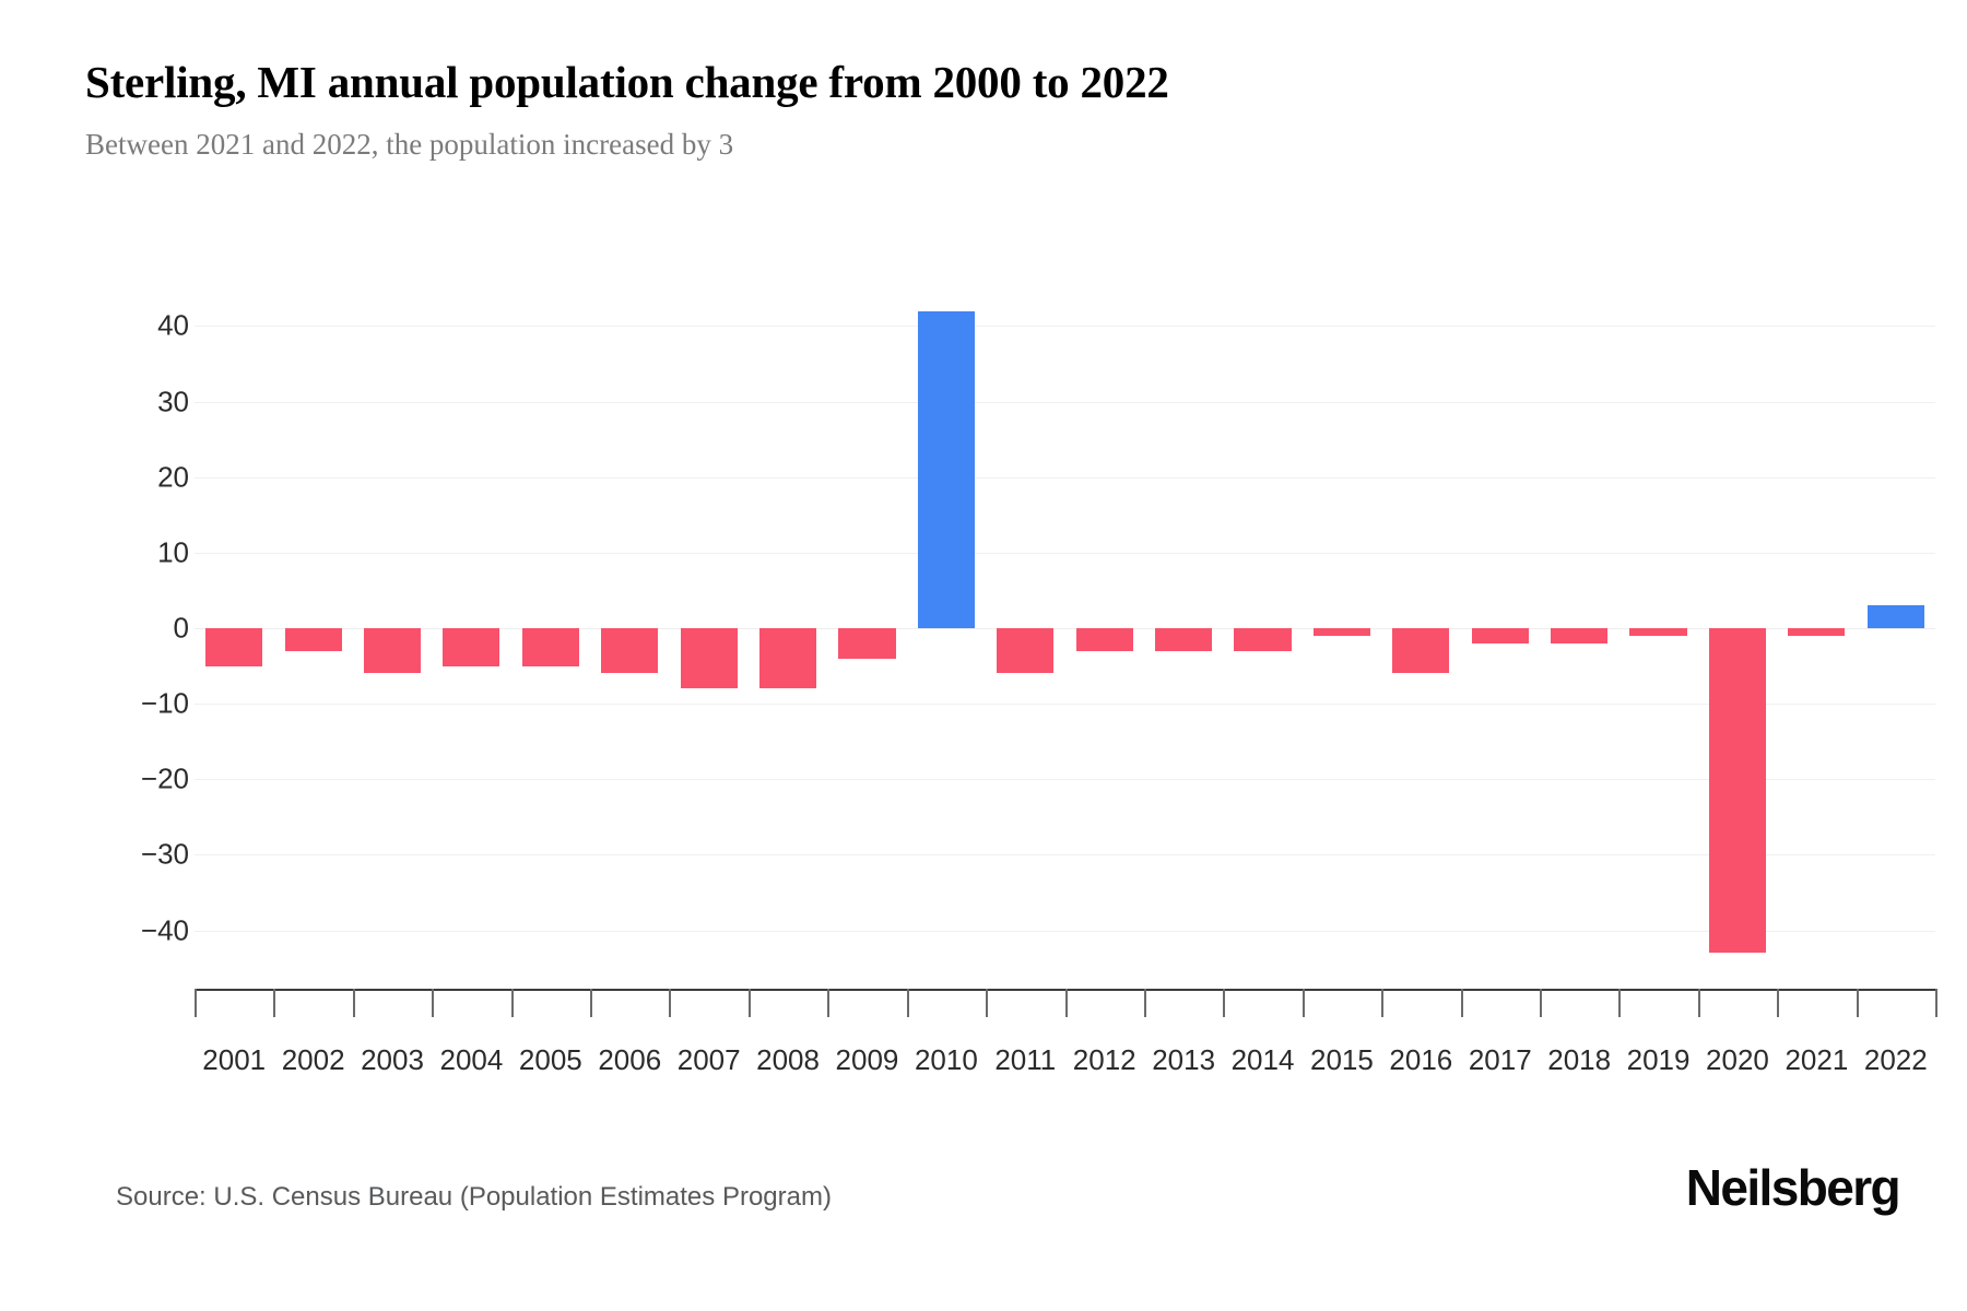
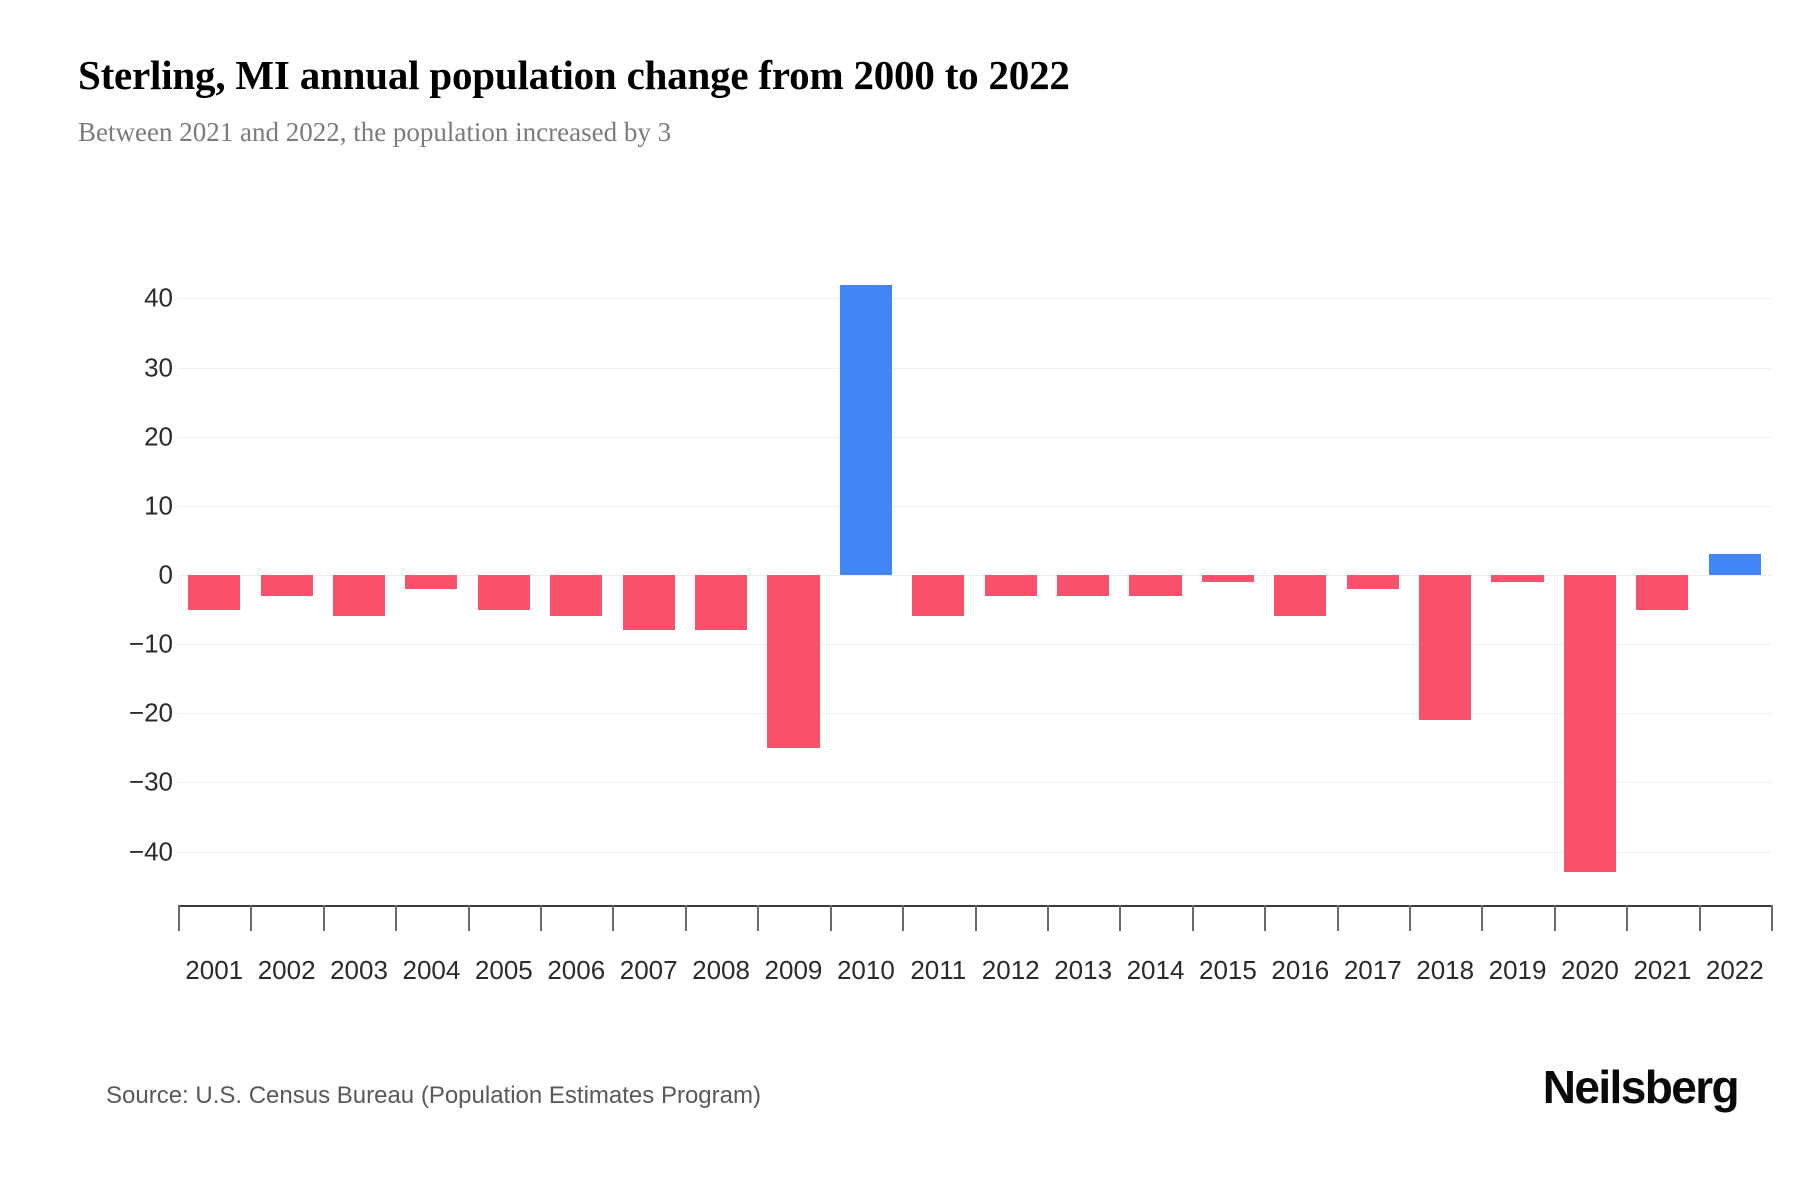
2004: -5 -> -2
2009: -4 -> -25
2018: -2 -> -21
2021: -1 -> -5
